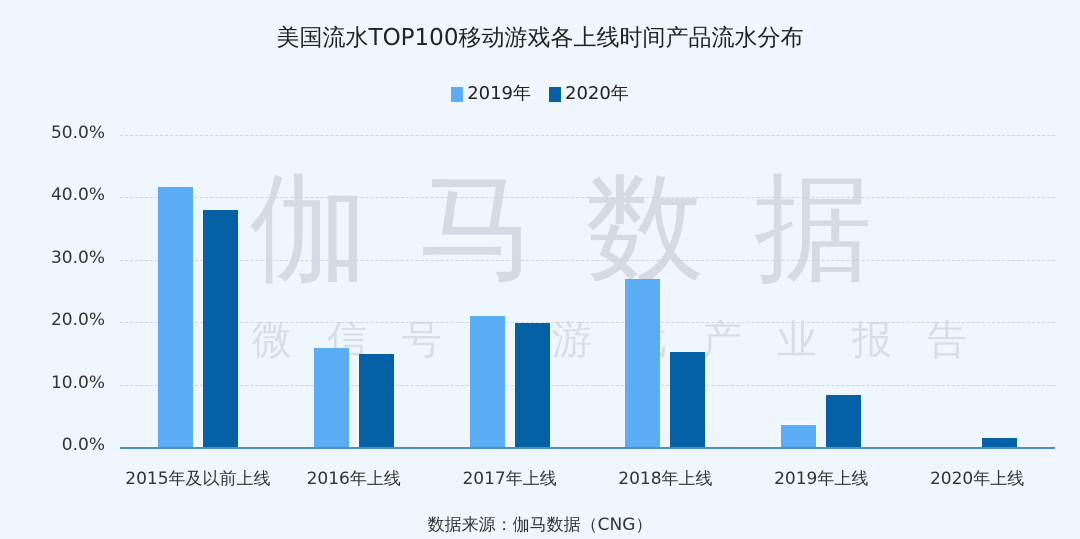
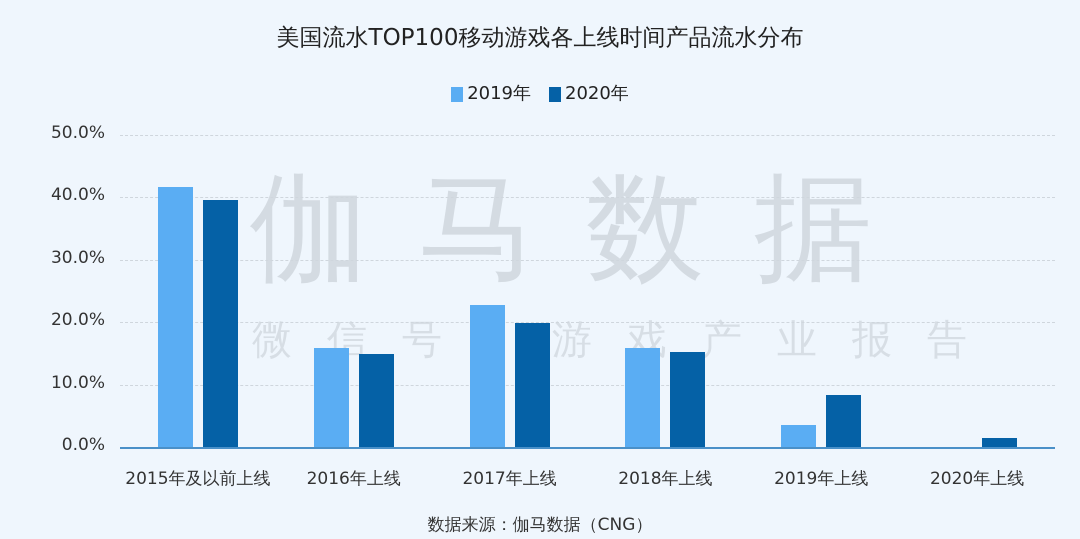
2020年/2015年及以前上线: 38% -> 40%
2019年/2017年上线: 21% -> 23%
2019年/2018年上线: 27% -> 16%
